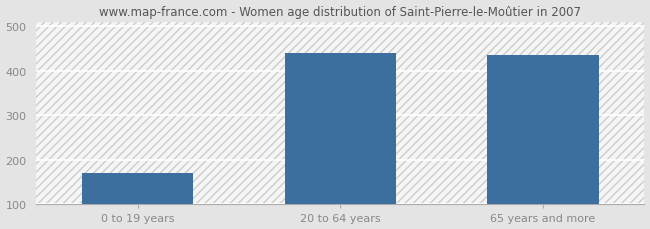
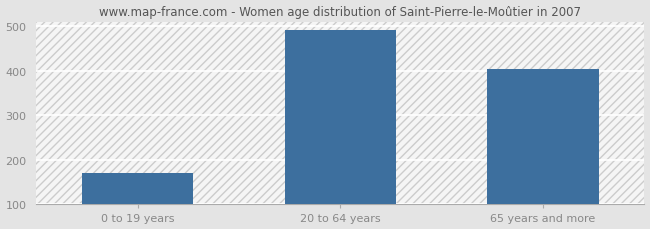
20 to 64 years: 440 -> 490
65 years and more: 435 -> 403
